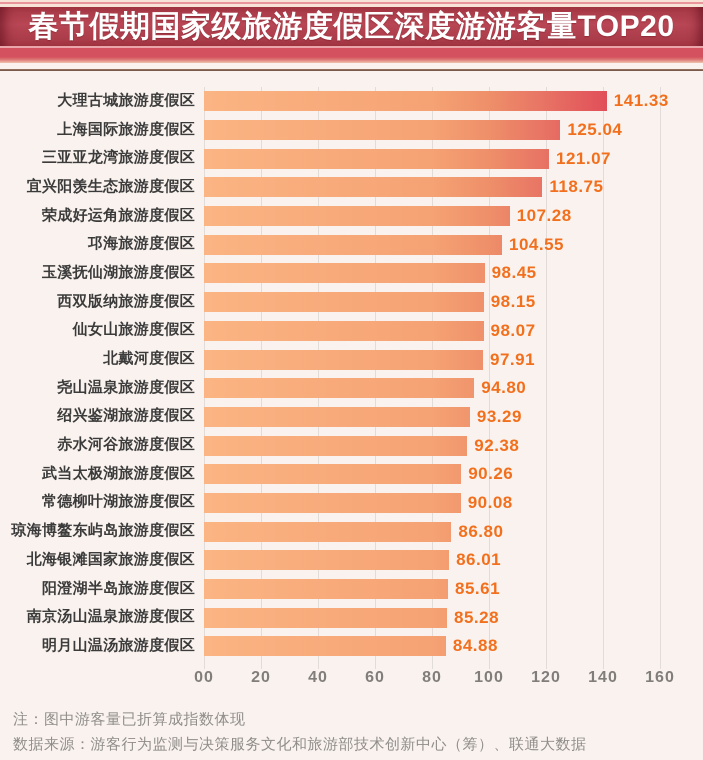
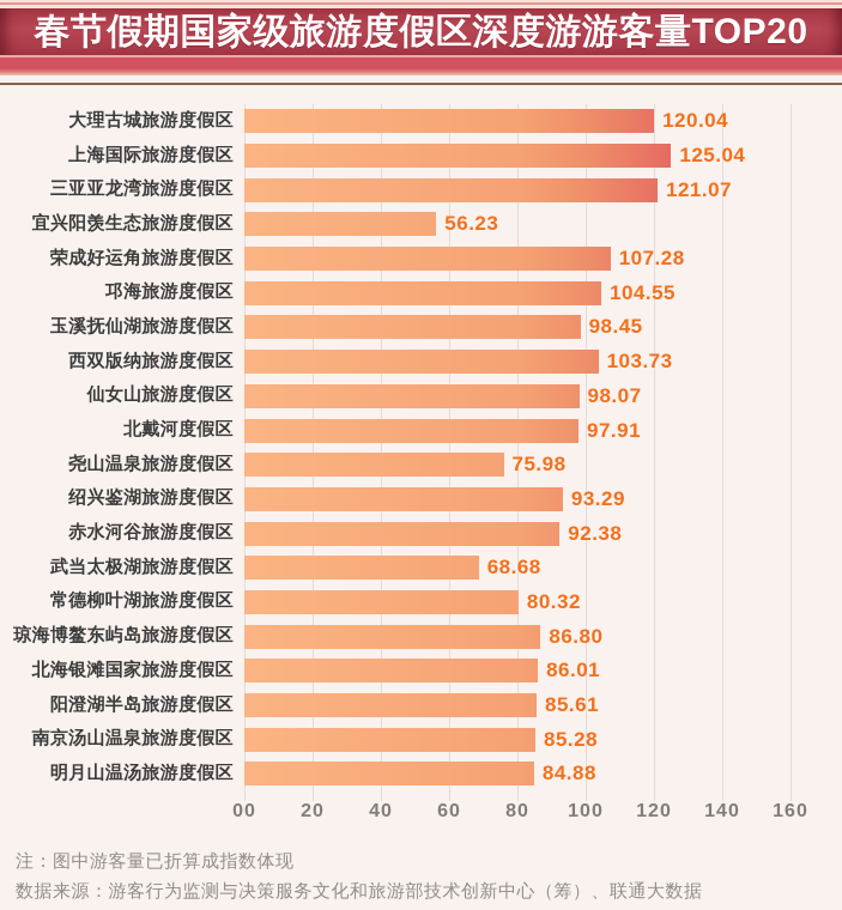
大理古城旅游度假区: 141.33 -> 120.04
宜兴阳羡生态旅游度假区: 118.75 -> 56.23
西双版纳旅游度假区: 98.15 -> 103.73
尧山温泉旅游度假区: 94.80 -> 75.98
武当太极湖旅游度假区: 90.26 -> 68.68
常德柳叶湖旅游度假区: 90.08 -> 80.32
